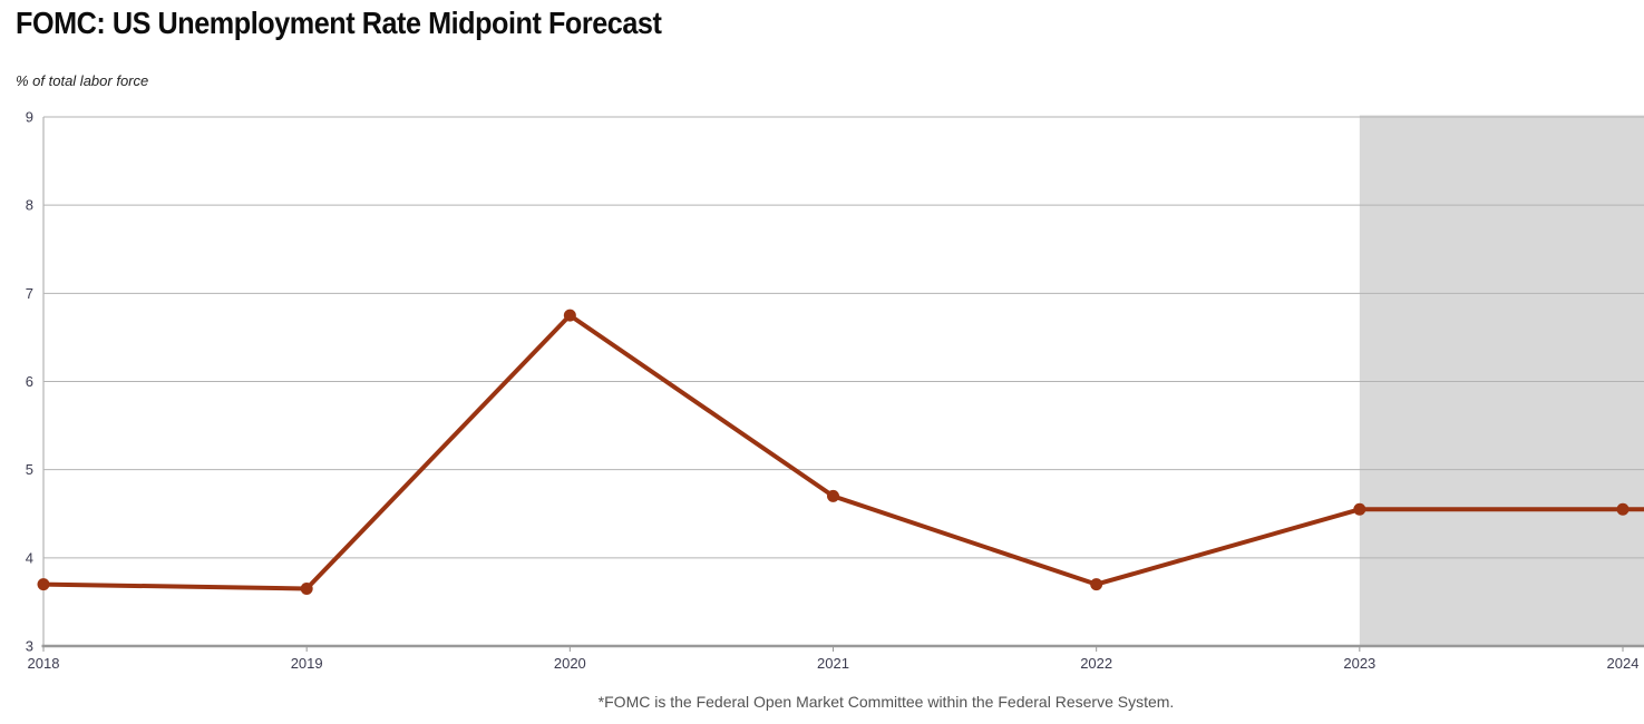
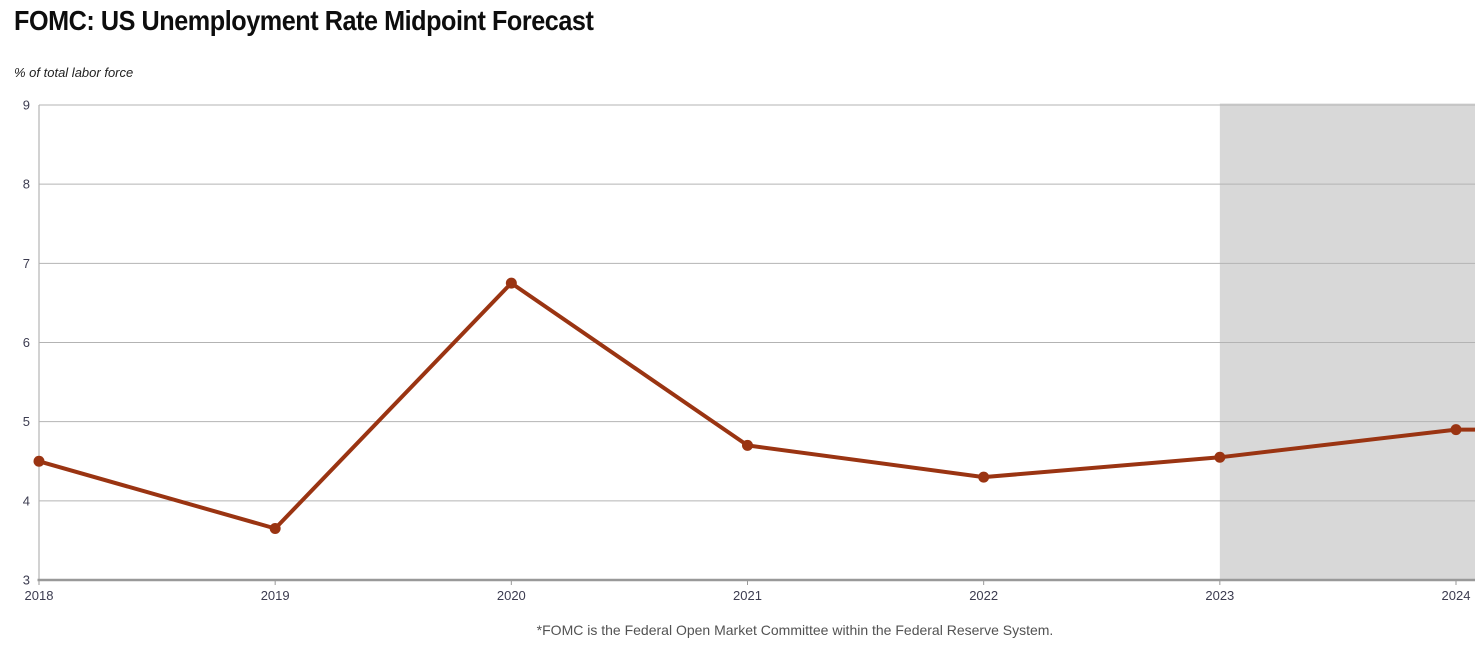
2018: 3.7 -> 4.5
2022: 3.7 -> 4.3
2024: 4.5 -> 4.9
